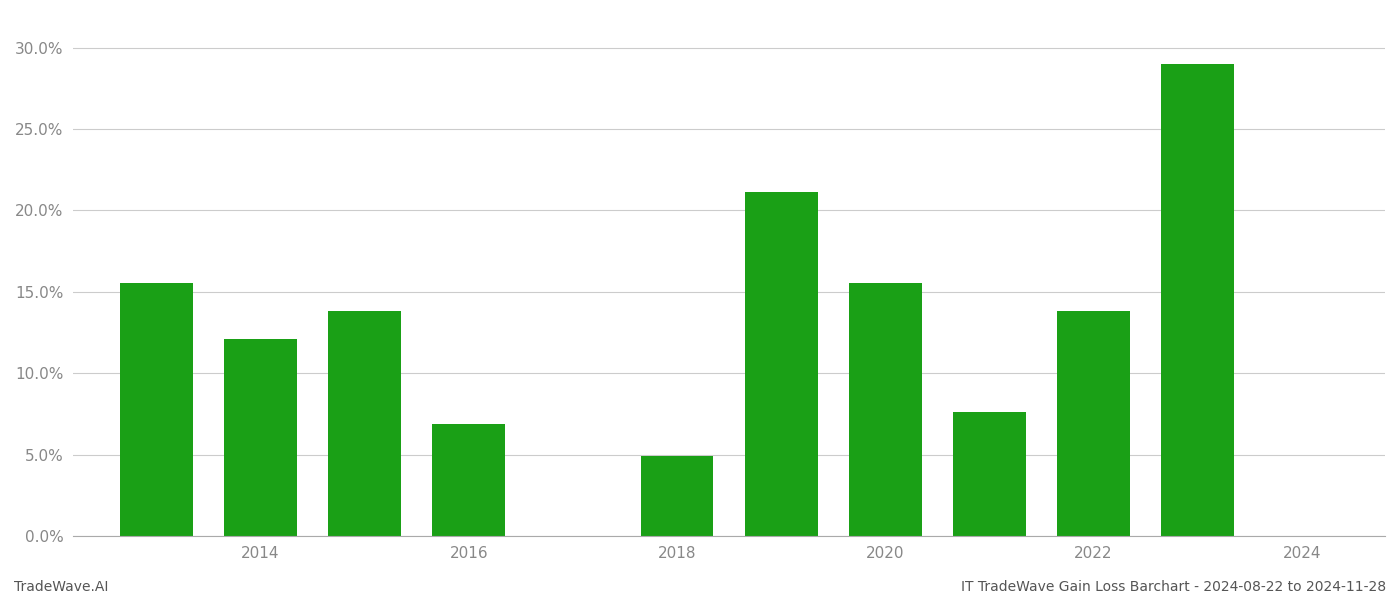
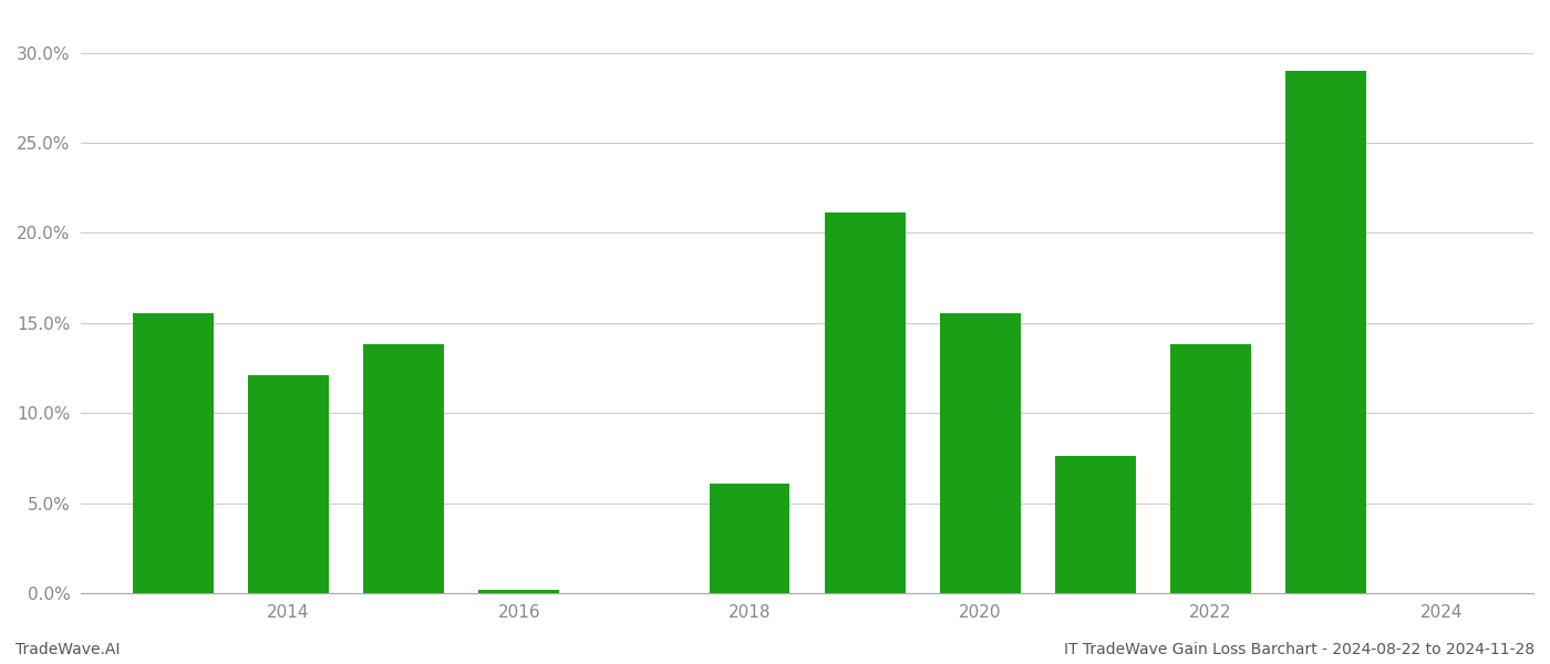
2016: 6.9% -> 0.2%
2018: 4.9% -> 6.1%
